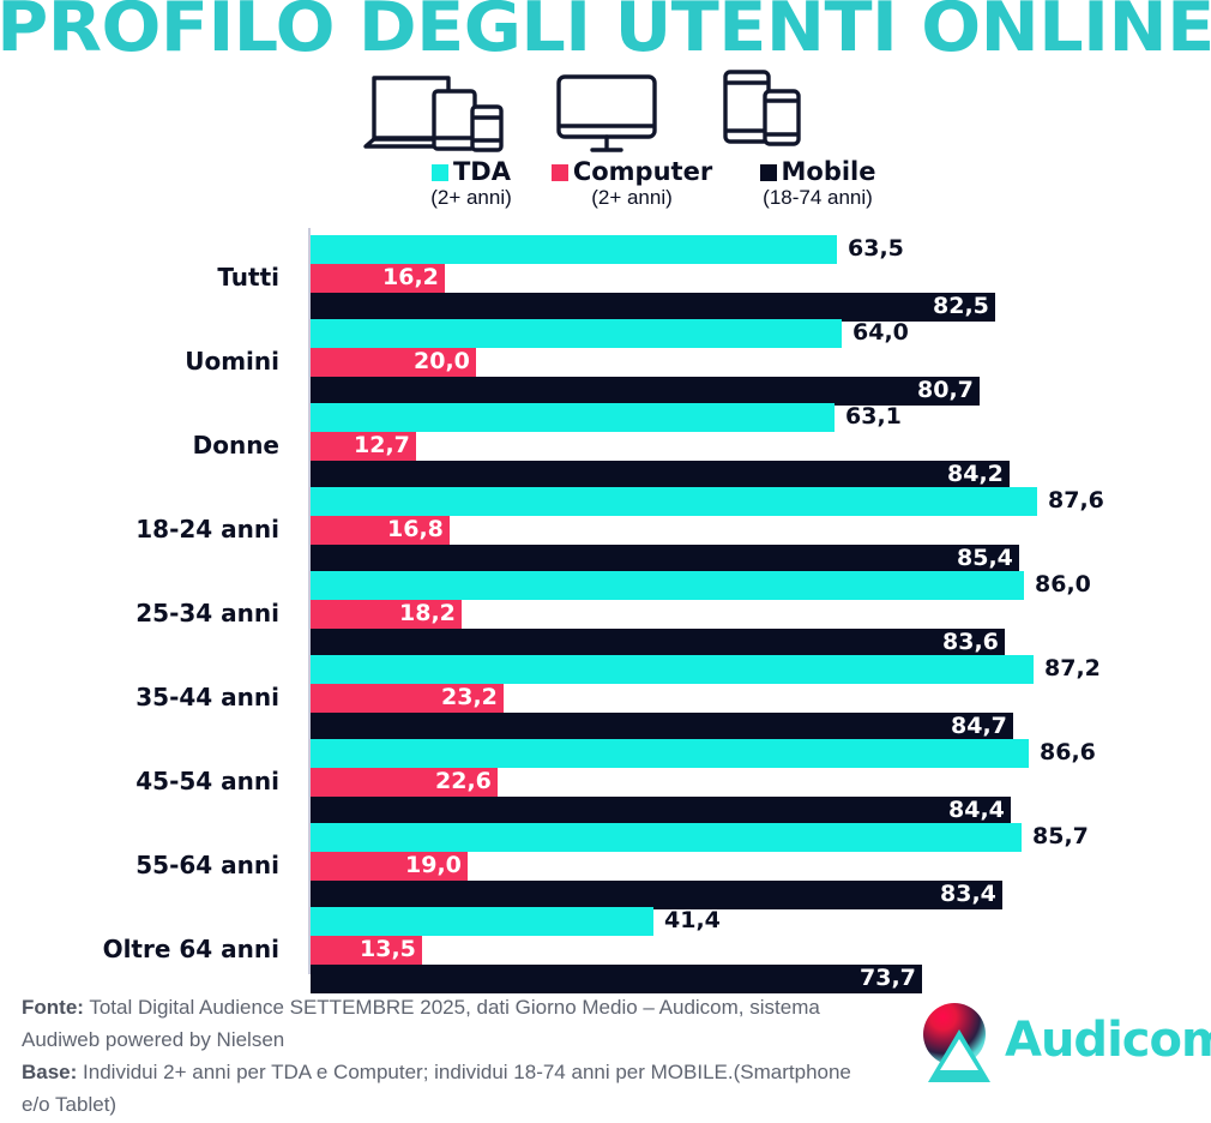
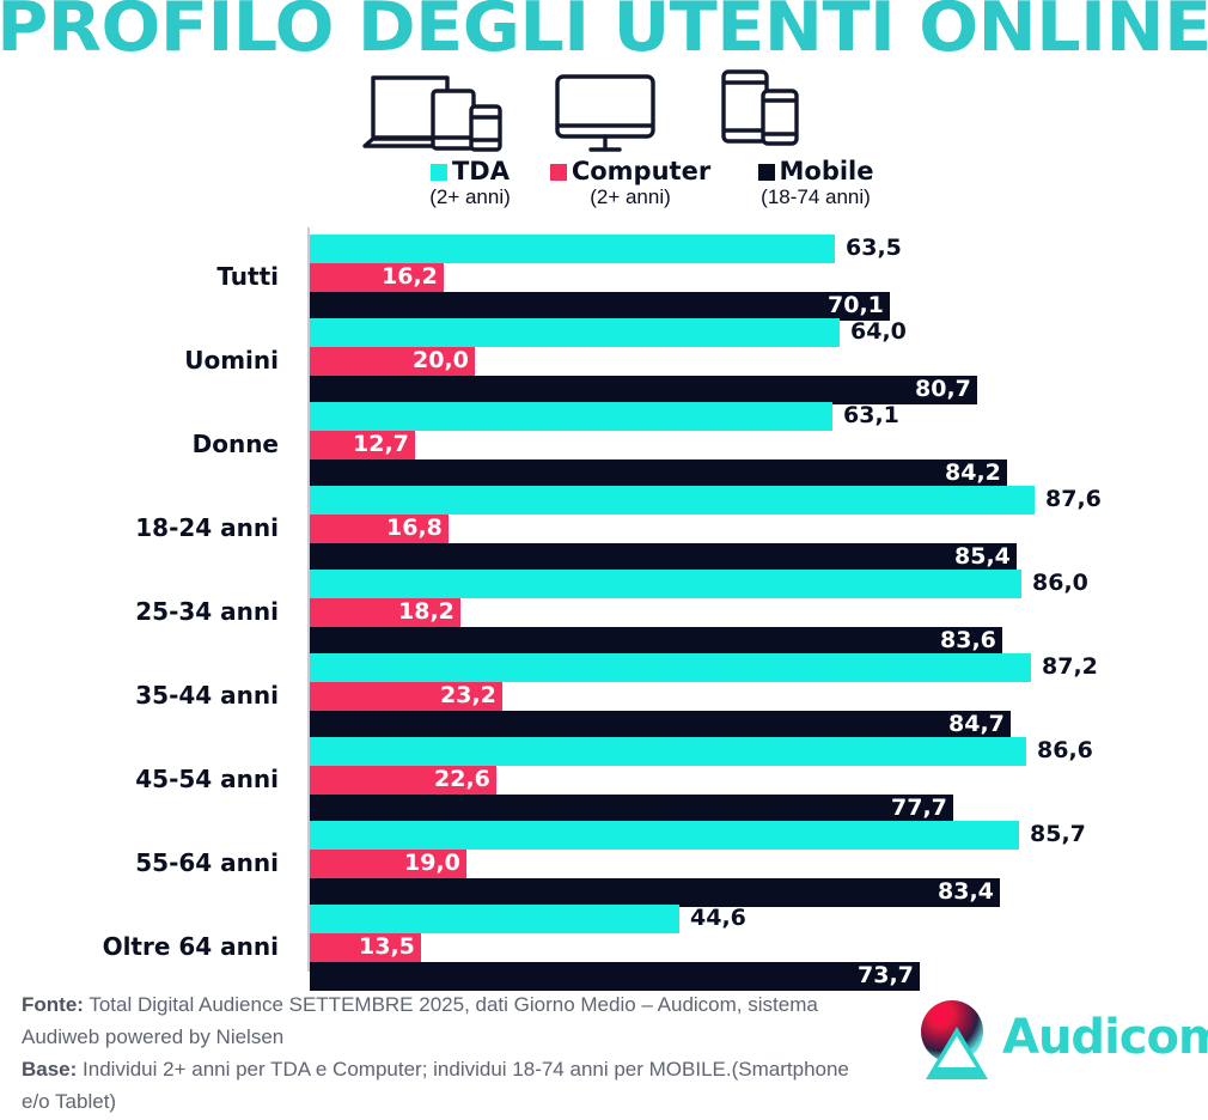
Mobile/Tutti: 82,5 -> 70,1
Mobile/45-54 anni: 84,4 -> 77,7
TDA/Oltre 64 anni: 41,4 -> 44,6
